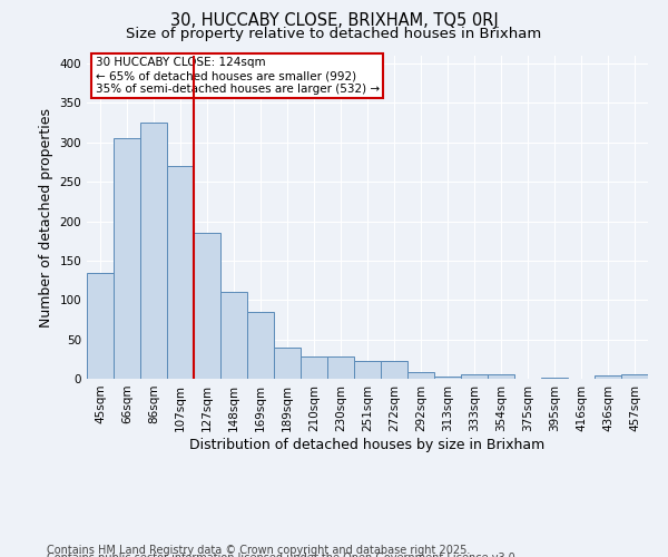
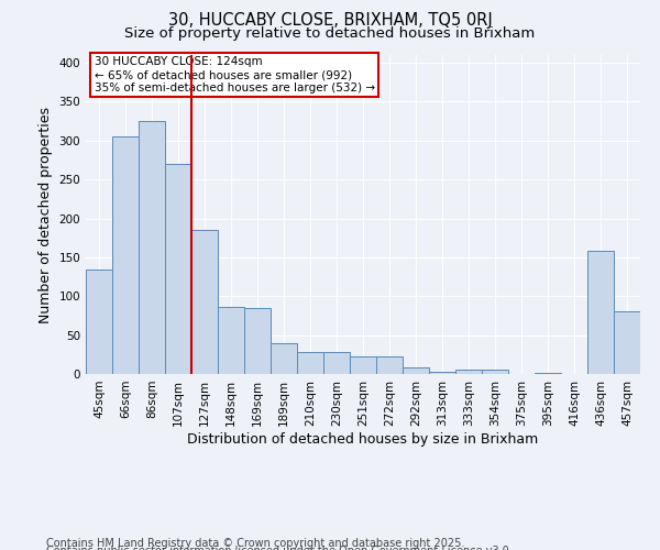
148sqm: 110 -> 86
436sqm: 4 -> 158
457sqm: 5 -> 80
